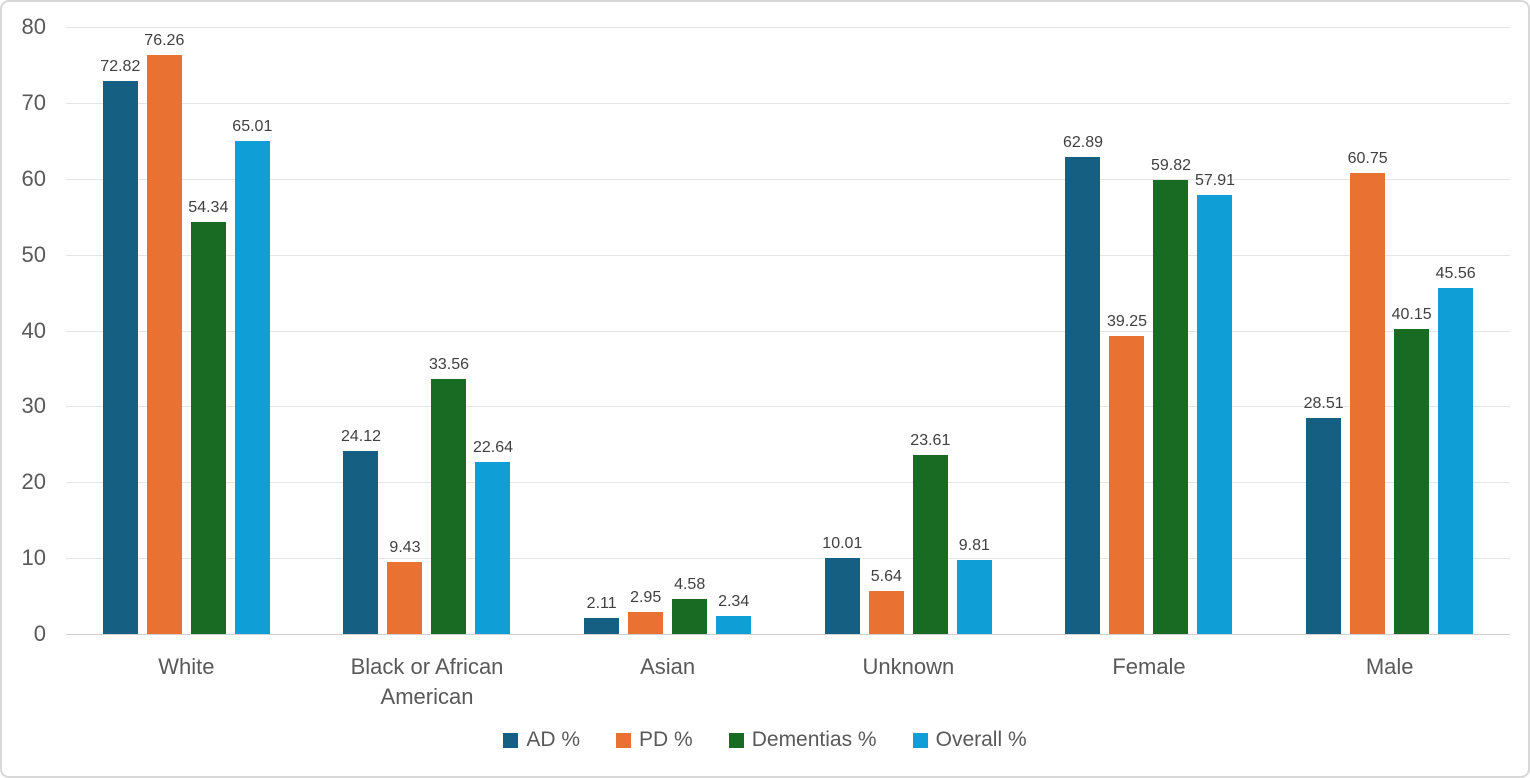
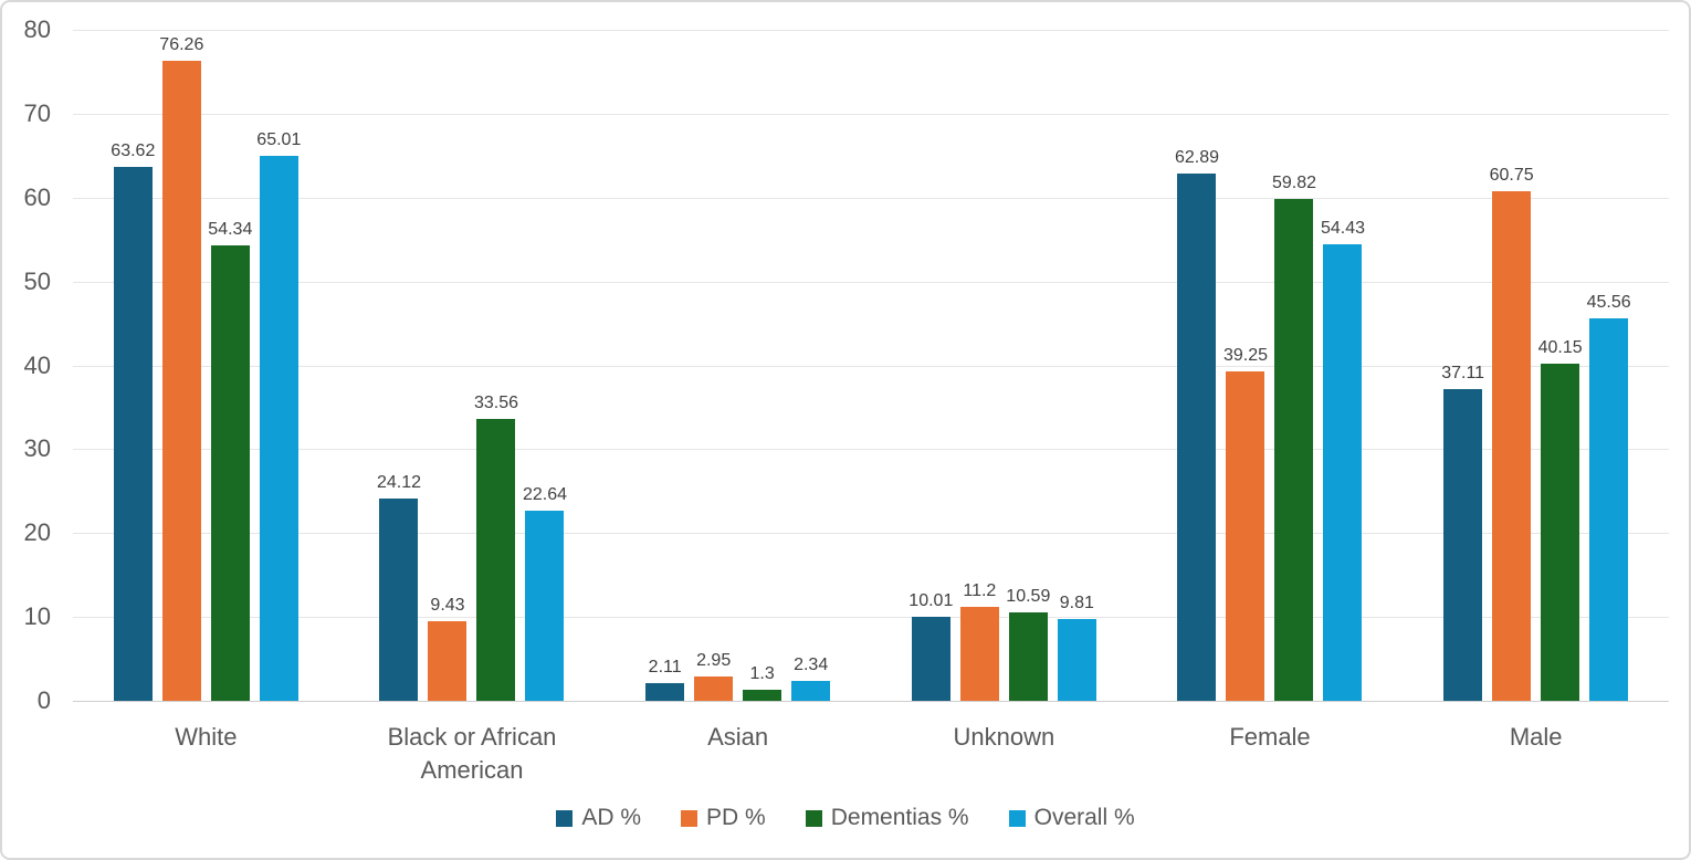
AD %/White: 72.82 -> 63.62
Dementias %/Asian: 4.58 -> 1.3
PD %/Unknown: 5.64 -> 11.2
Dementias %/Unknown: 23.61 -> 10.59
Overall %/Female: 57.91 -> 54.43
AD %/Male: 28.51 -> 37.11
